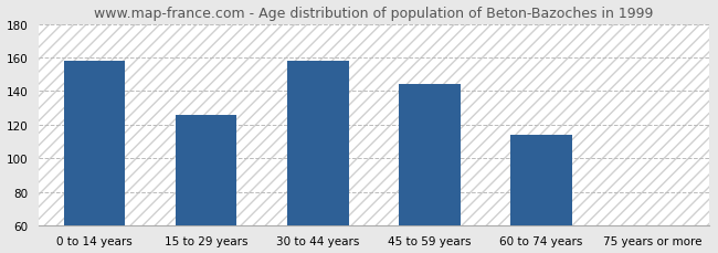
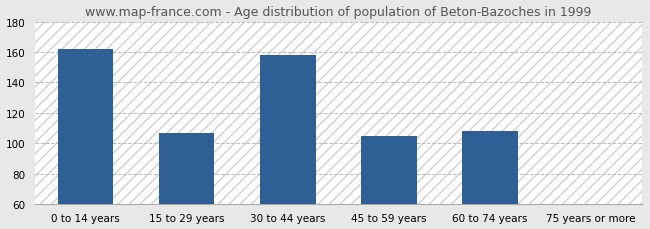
0 to 14 years: 158 -> 162
15 to 29 years: 126 -> 107
45 to 59 years: 144 -> 105
60 to 74 years: 114 -> 108
